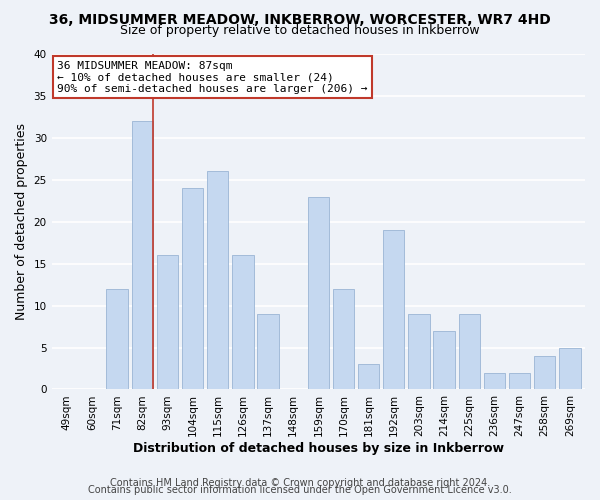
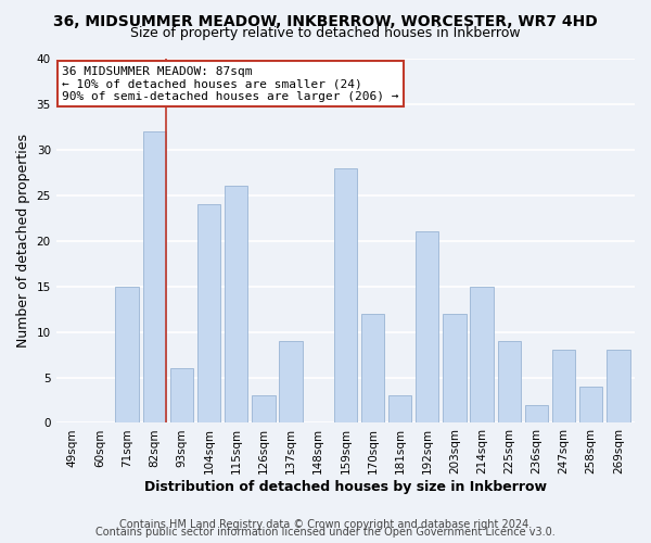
71sqm: 12 -> 15
93sqm: 16 -> 6
126sqm: 16 -> 3
159sqm: 23 -> 28
192sqm: 19 -> 21
203sqm: 9 -> 12
214sqm: 7 -> 15
247sqm: 2 -> 8
269sqm: 5 -> 8
